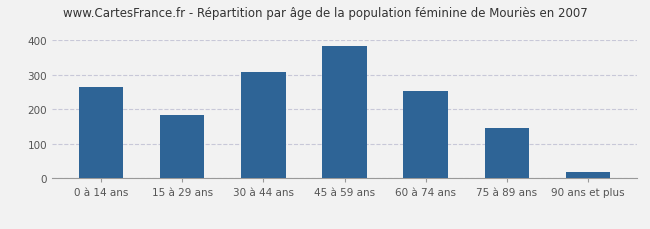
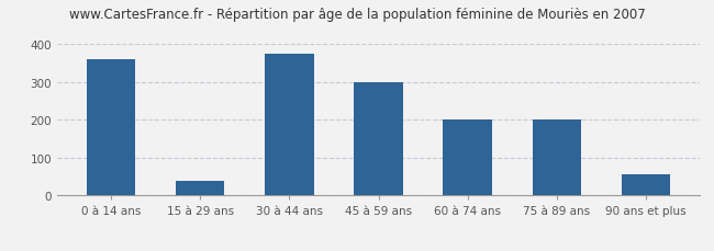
0 à 14 ans: 265 -> 360
15 à 29 ans: 185 -> 40
30 à 44 ans: 308 -> 375
45 à 59 ans: 385 -> 300
60 à 74 ans: 253 -> 200
75 à 89 ans: 145 -> 200
90 ans et plus: 18 -> 55
